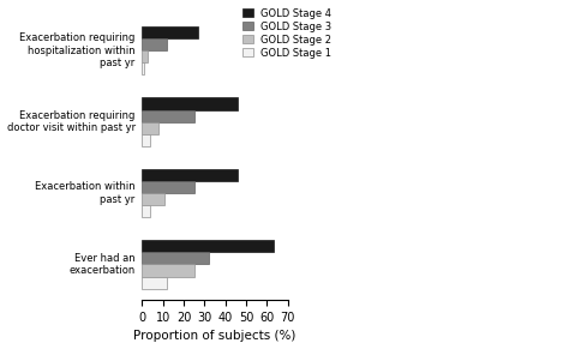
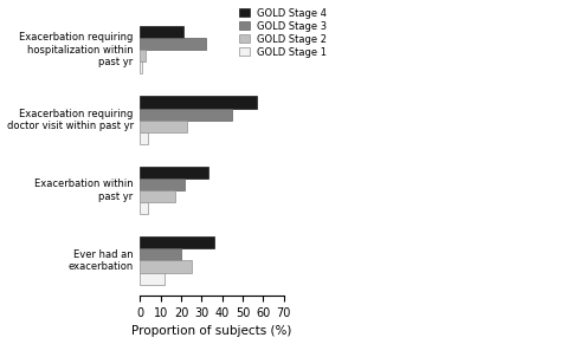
GOLD Stage 4/Exacerbation requiring hospitalization within past yr: 27 -> 21
GOLD Stage 3/Exacerbation requiring hospitalization within past yr: 12 -> 32
GOLD Stage 4/Exacerbation requiring doctor visit within past yr: 46 -> 57
GOLD Stage 3/Exacerbation requiring doctor visit within past yr: 25 -> 45
GOLD Stage 2/Exacerbation requiring doctor visit within past yr: 8 -> 23
GOLD Stage 4/Exacerbation within past yr: 46 -> 33
GOLD Stage 3/Exacerbation within past yr: 25 -> 22
GOLD Stage 2/Exacerbation within past yr: 11 -> 17
GOLD Stage 4/Ever had an exacerbation: 63 -> 36
GOLD Stage 3/Ever had an exacerbation: 32 -> 20
